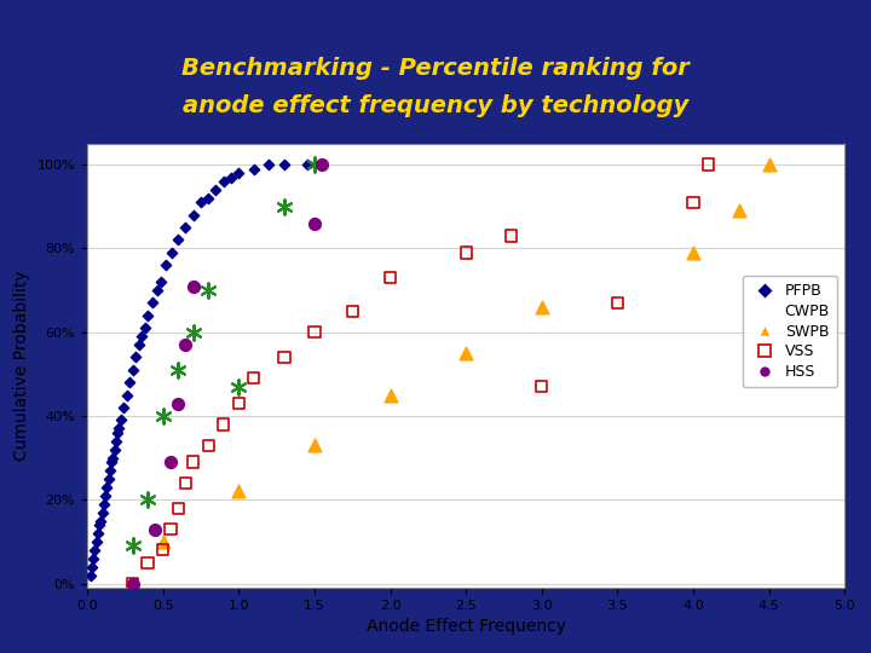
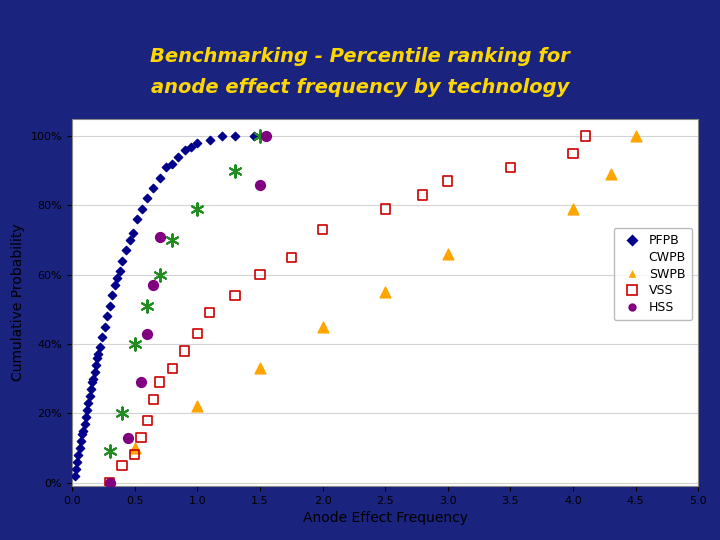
CWPB/1.0: 47% -> 79%
VSS/3.0: 47% -> 87%
VSS/3.5: 67% -> 91%
VSS/4.0: 91% -> 95%
